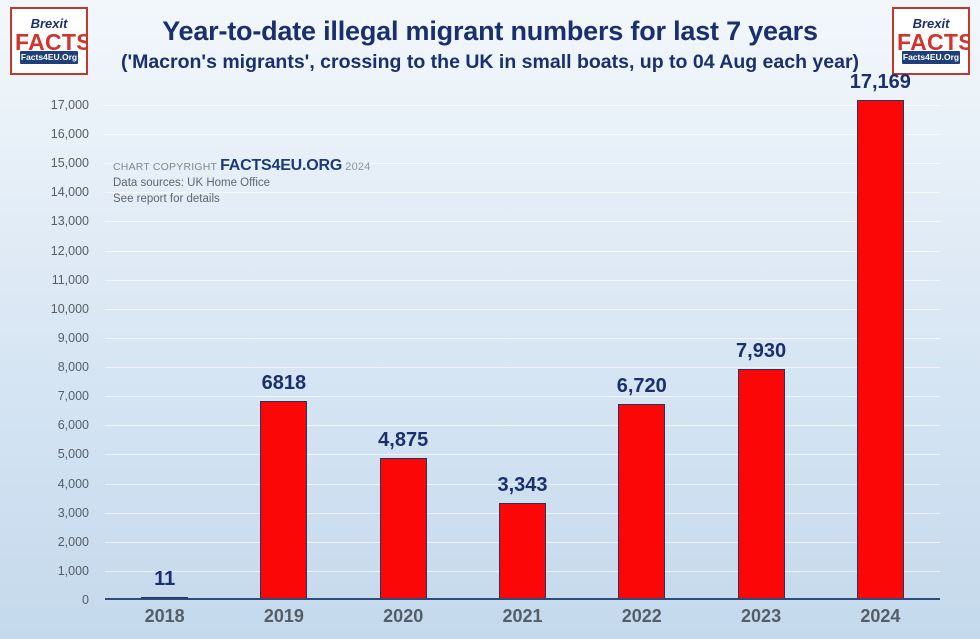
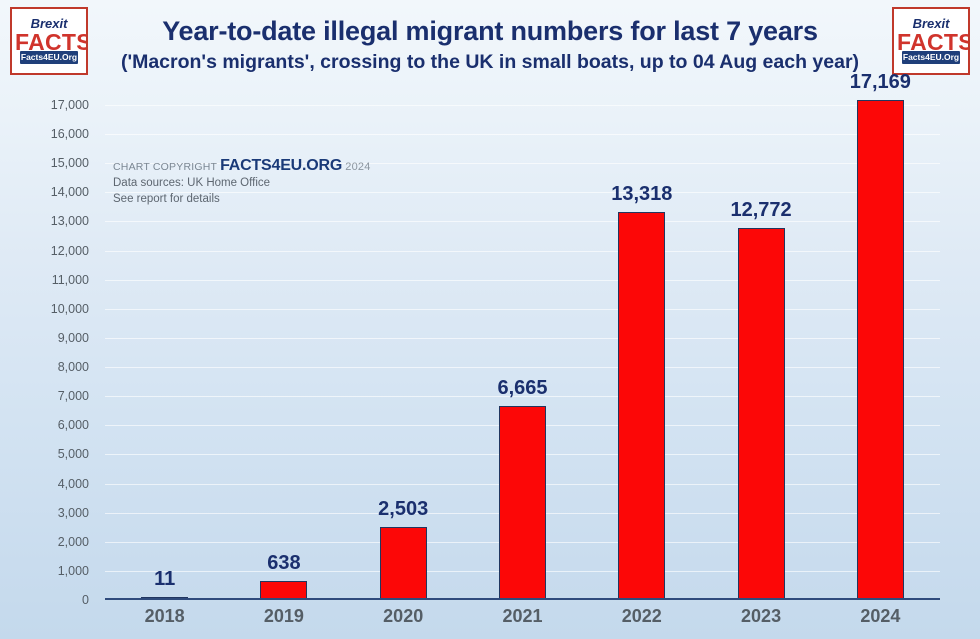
2019: 6818 -> 638
2020: 4,875 -> 2,503
2021: 3,343 -> 6,665
2022: 6,720 -> 13,318
2023: 7,930 -> 12,772
